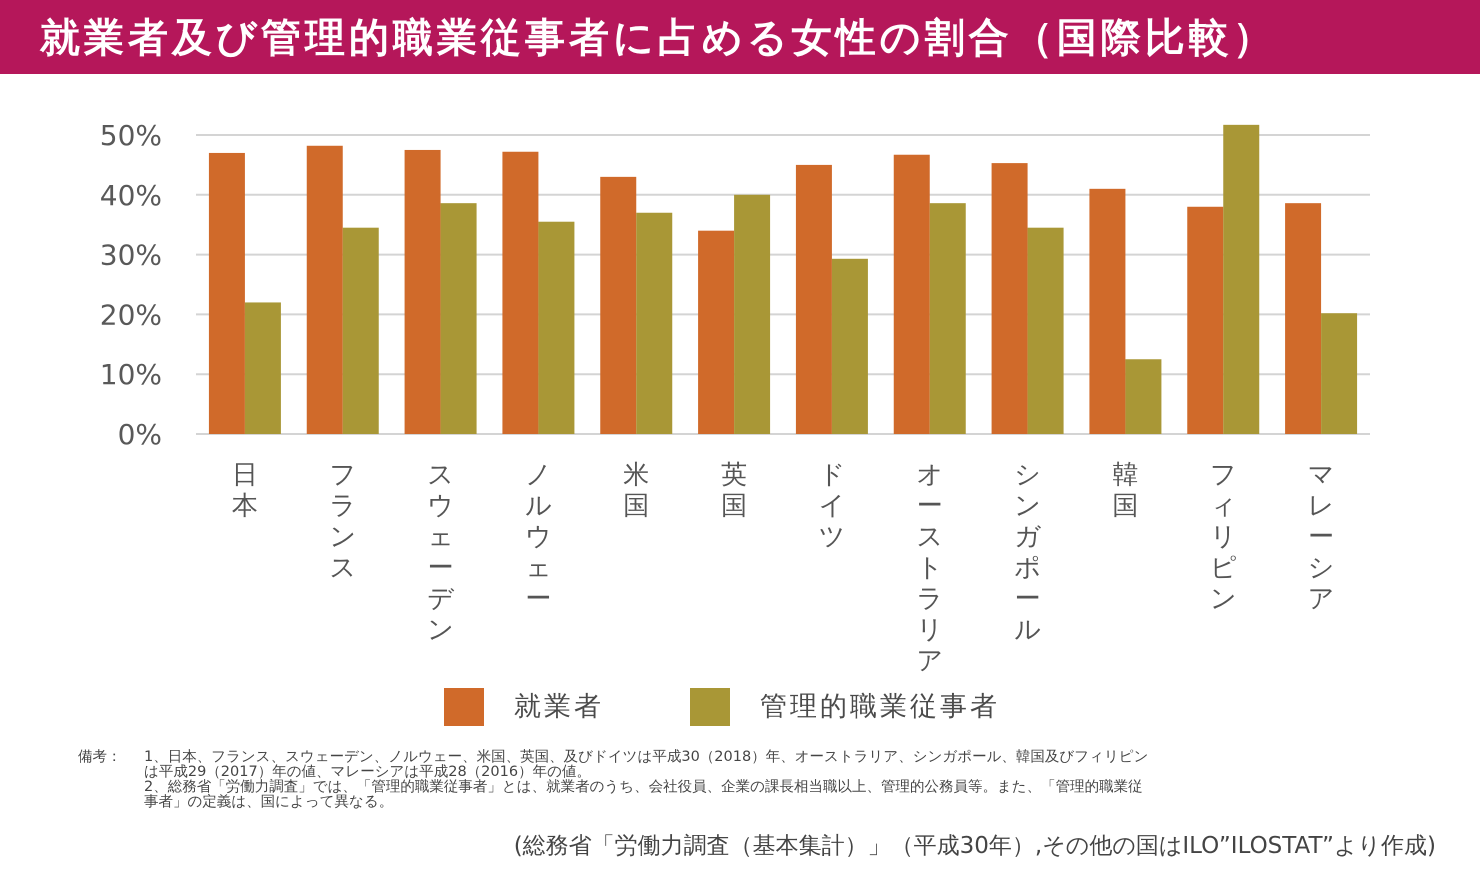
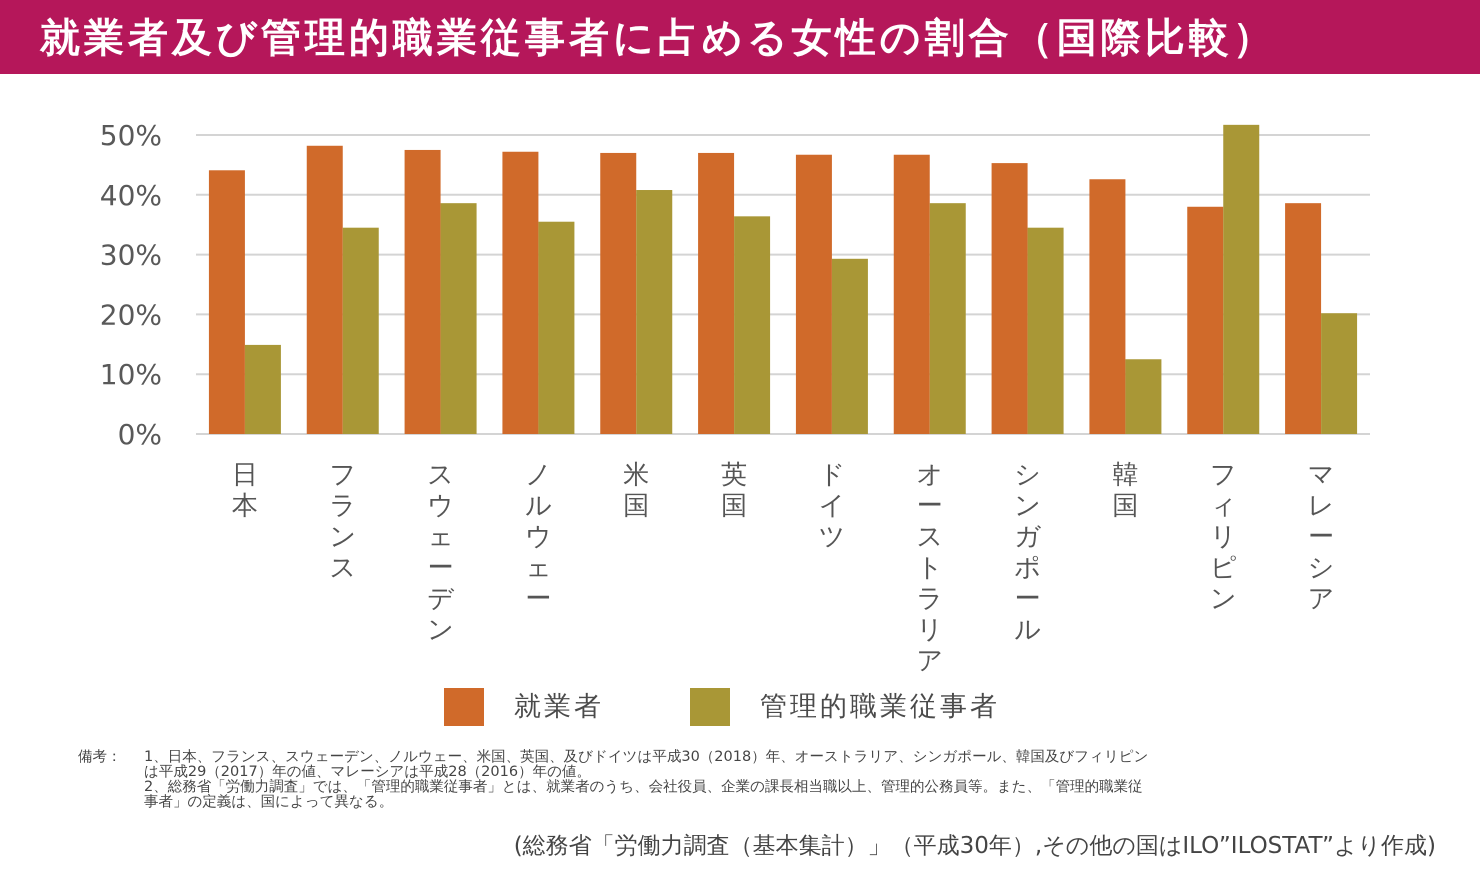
就業者/日本: 47% -> 44%
管理的職業従事者/日本: 22% -> 15%
就業者/米国: 43% -> 47%
管理的職業従事者/米国: 37% -> 41%
就業者/英国: 34% -> 47%
管理的職業従事者/英国: 40% -> 36%
就業者/ドイツ: 45% -> 47%
就業者/韓国: 41% -> 43%
